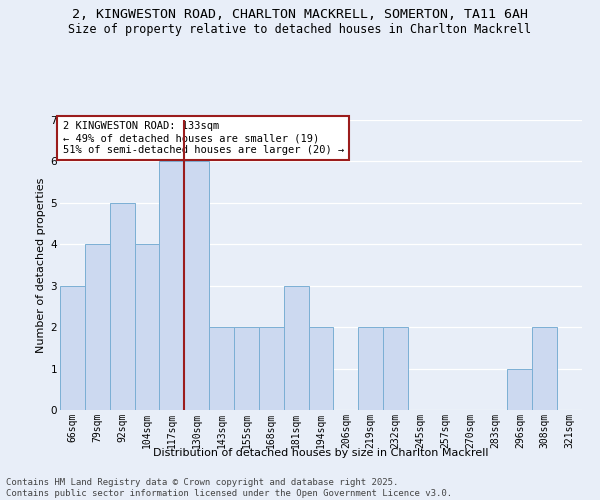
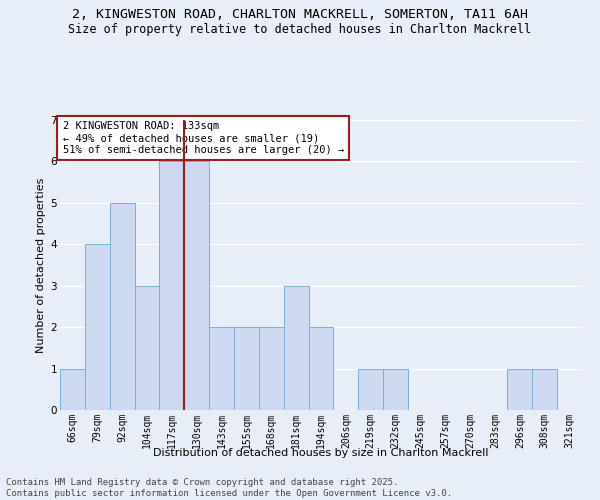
66sqm: 3 -> 1
104sqm: 4 -> 3
219sqm: 2 -> 1
232sqm: 2 -> 1
308sqm: 2 -> 1
